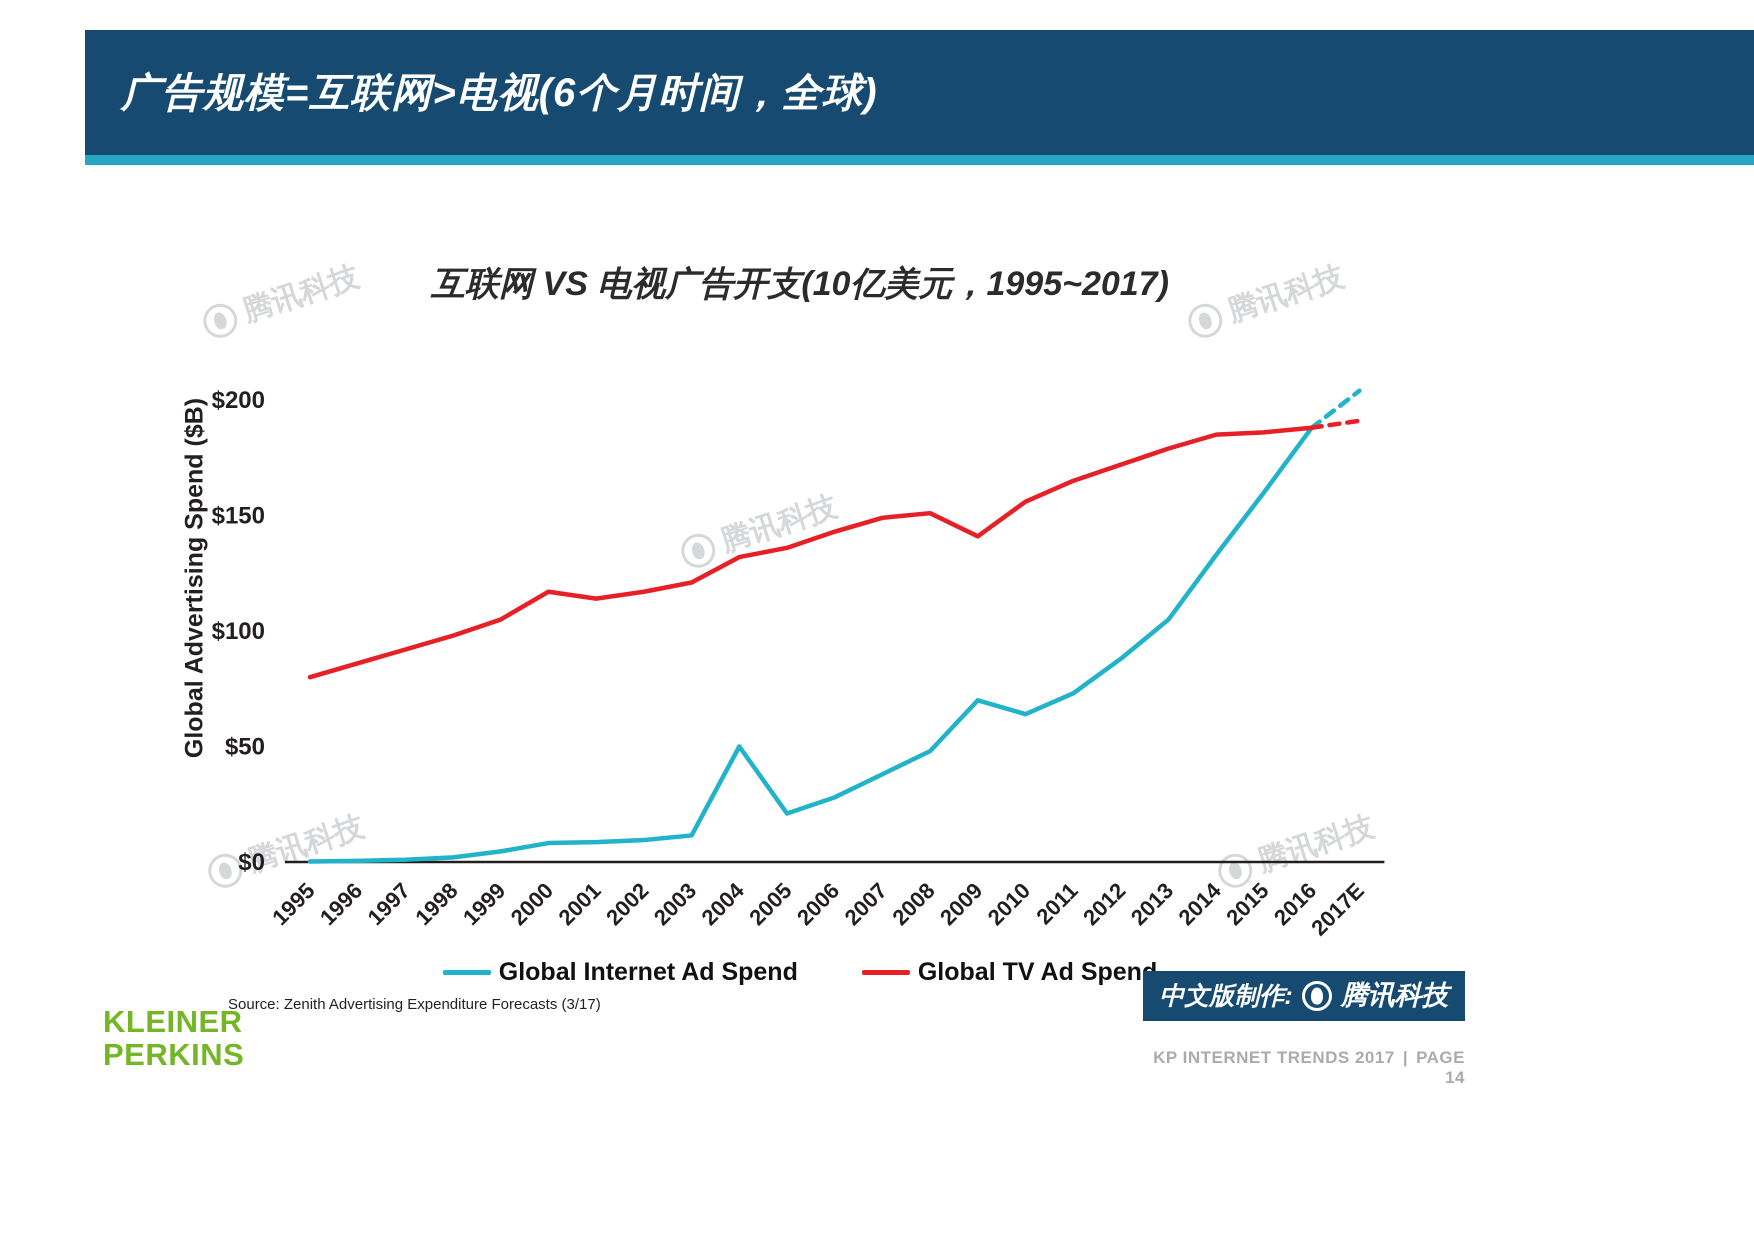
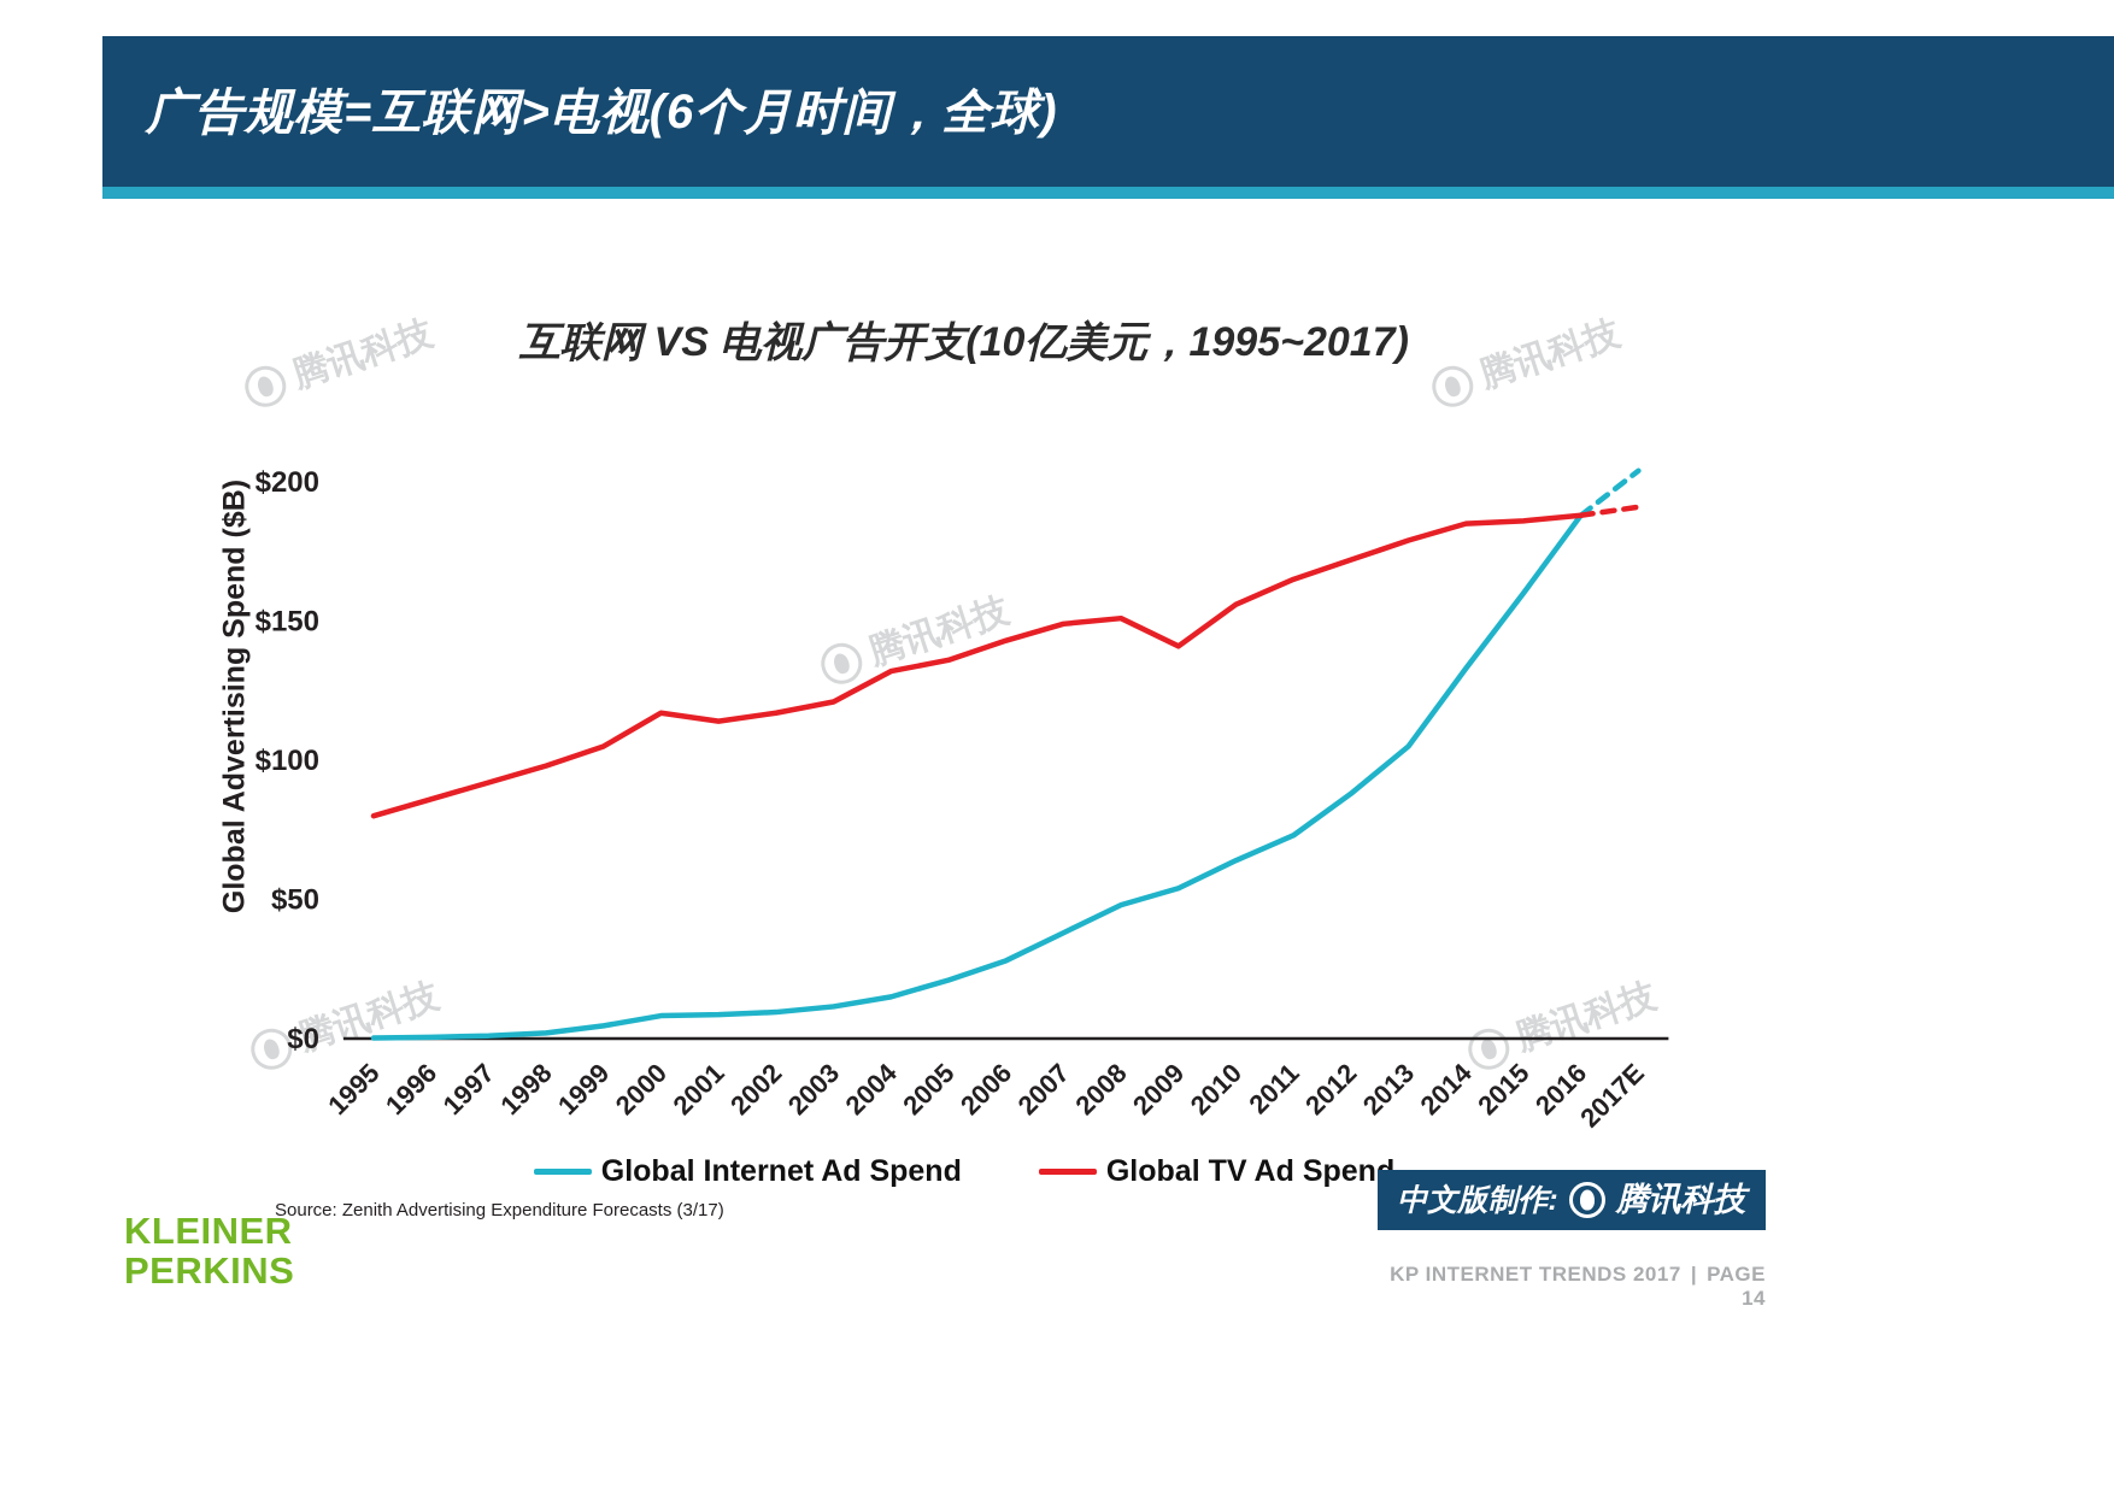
Global Internet Ad Spend/2004: $50 -> $15
Global Internet Ad Spend/2009: $70 -> $54
